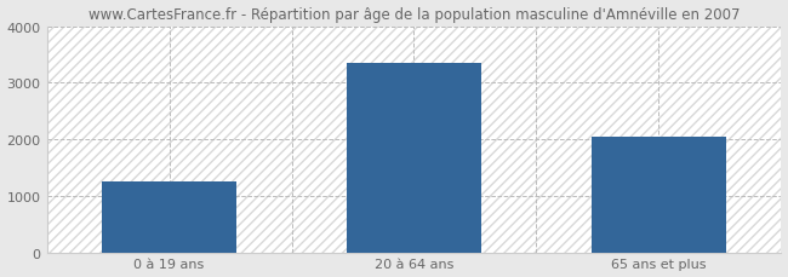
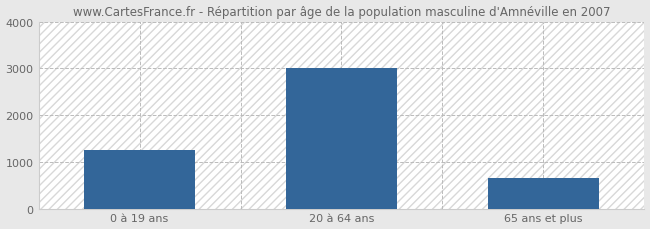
20 à 64 ans: 3350 -> 3000
65 ans et plus: 2050 -> 650
